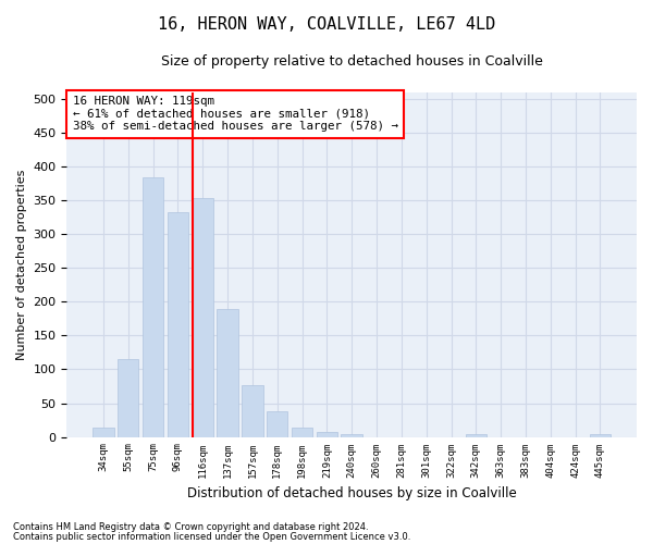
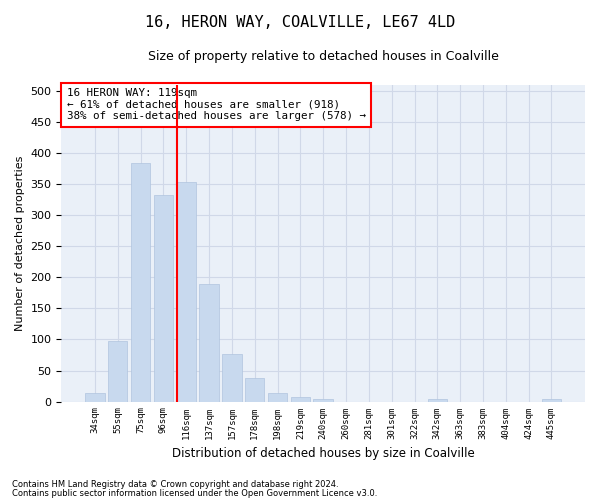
55sqm: 115 -> 98
